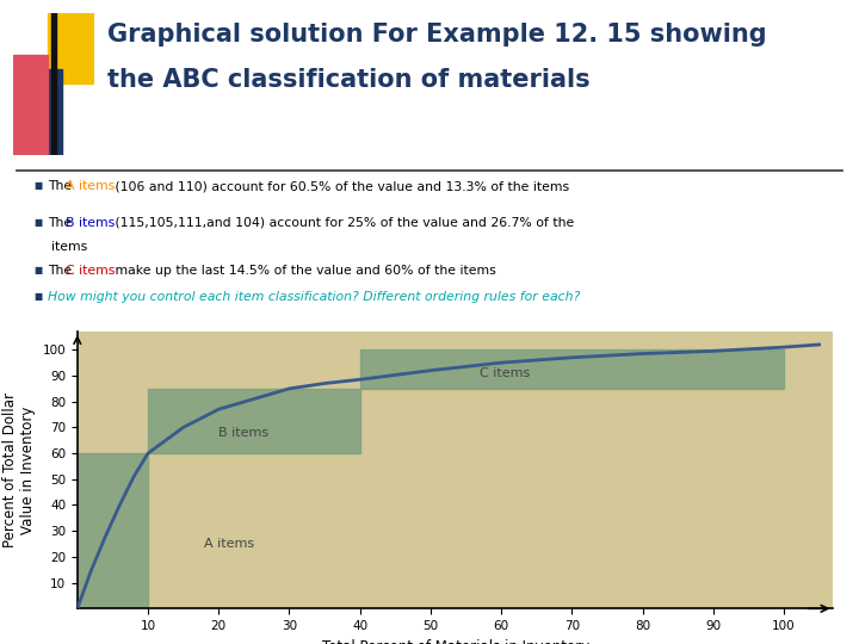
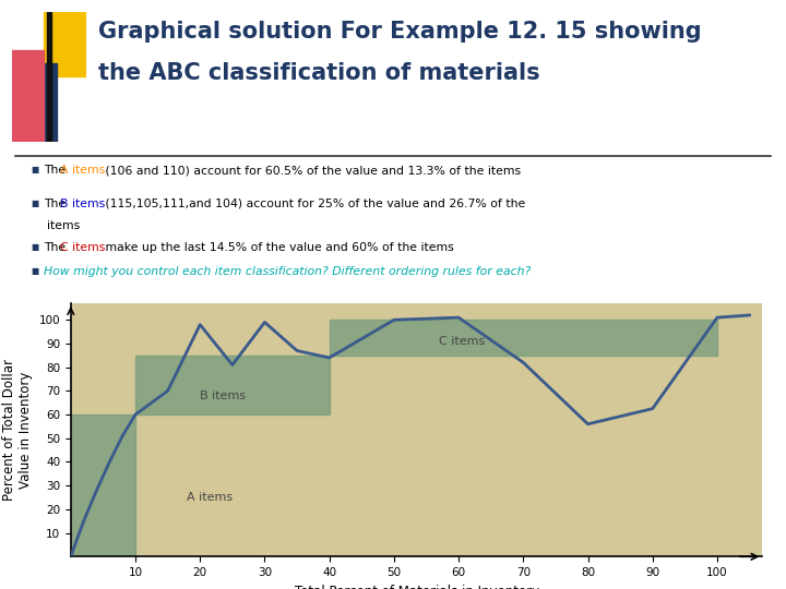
20: 77.0 -> 98.0
30: 85.0 -> 99.0
40: 88.5 -> 84.0
50: 92.0 -> 100.0
60: 95.0 -> 101.0
70: 97.0 -> 82.0
80: 98.5 -> 56.0
90: 99.5 -> 62.5
